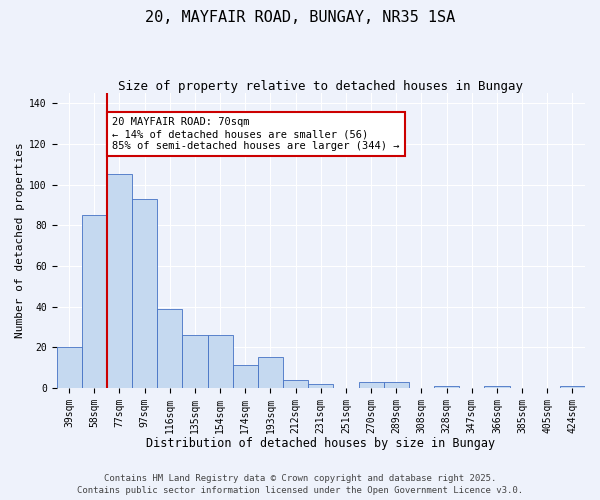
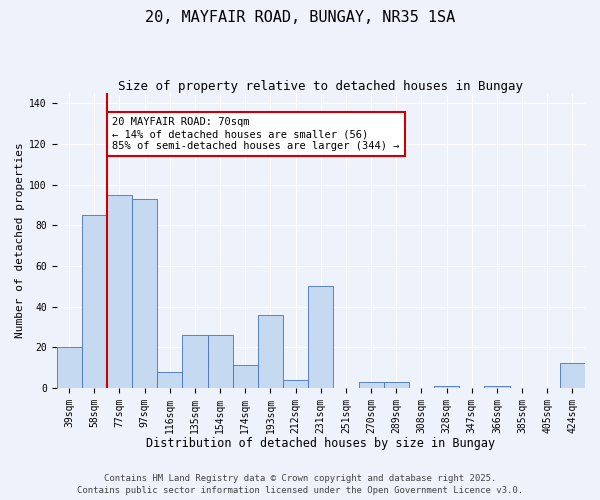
77sqm: 105 -> 95
116sqm: 39 -> 8
193sqm: 15 -> 36
231sqm: 2 -> 50
424sqm: 1 -> 12
